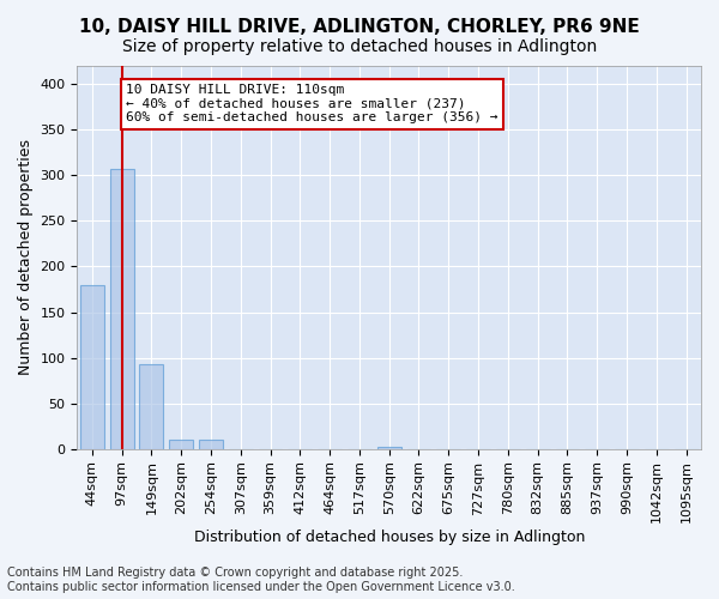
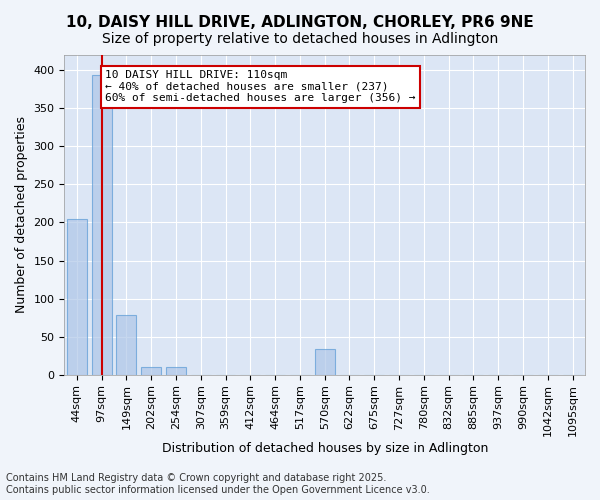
44sqm: 180 -> 204
97sqm: 307 -> 394
149sqm: 93 -> 78
570sqm: 2 -> 34
